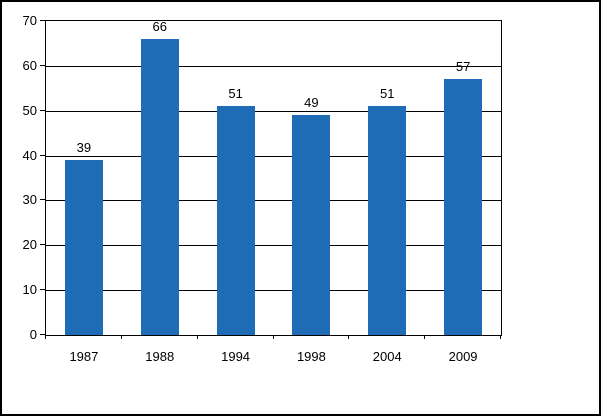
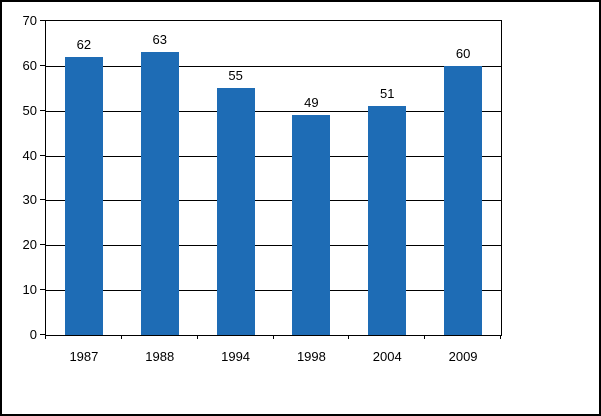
1987: 39 -> 62
1988: 66 -> 63
1994: 51 -> 55
2009: 57 -> 60
